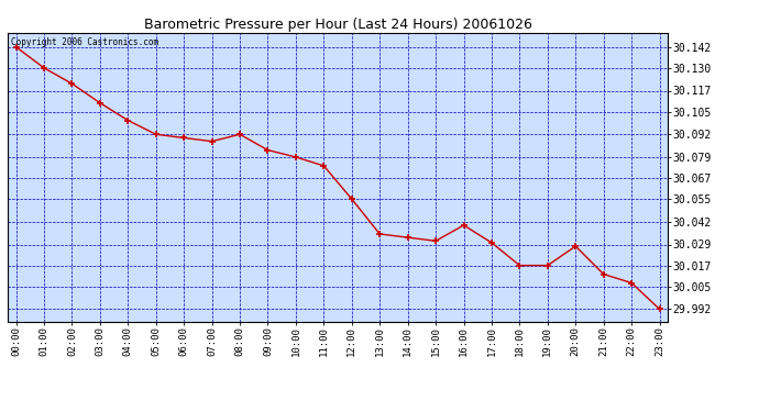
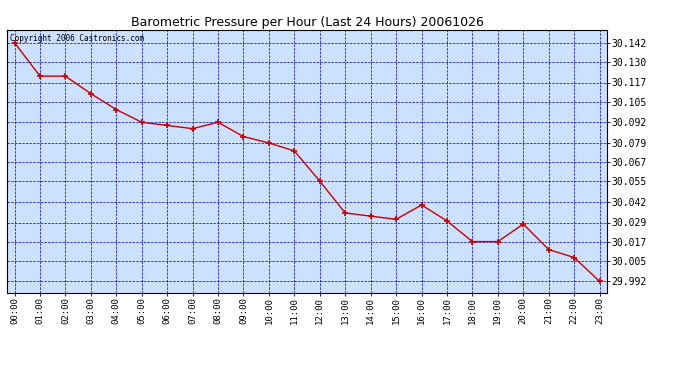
01:00: 30.130 -> 30.121
